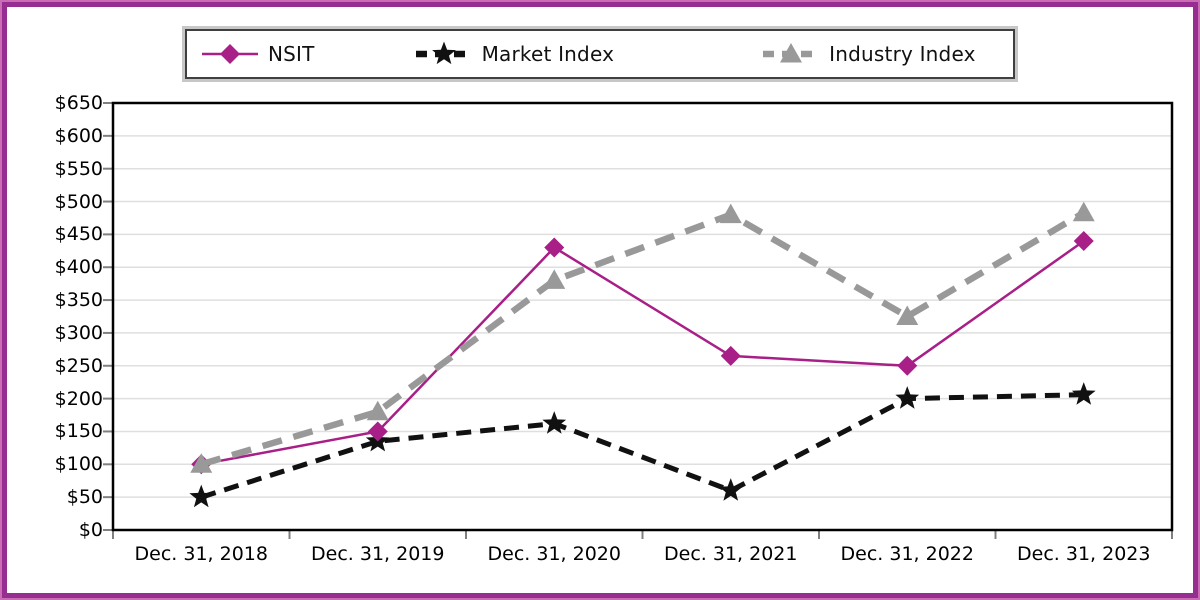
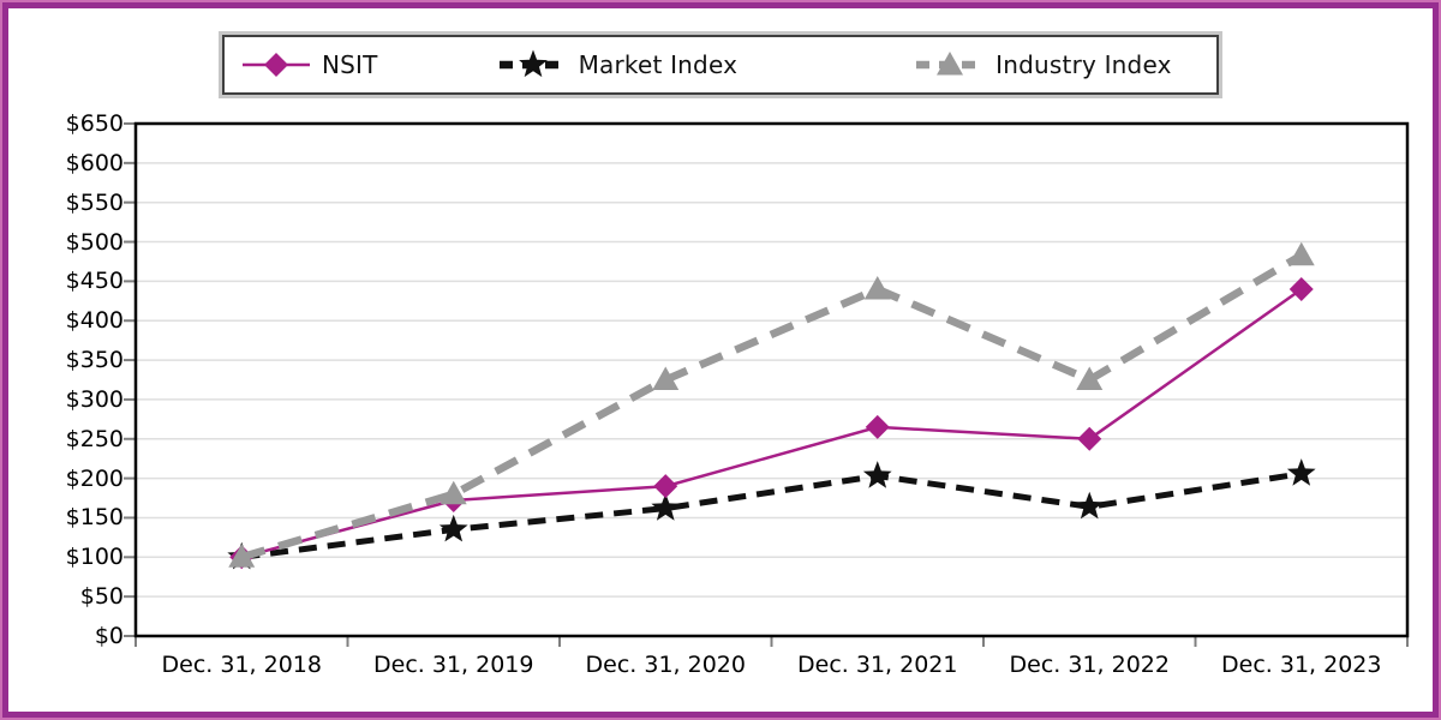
Market Index/Dec. 31, 2018: $50 -> $100
NSIT/Dec. 31, 2019: $150 -> $170
NSIT/Dec. 31, 2020: $430 -> $190
Industry Index/Dec. 31, 2020: $380 -> $320
Market Index/Dec. 31, 2021: $60 -> $200
Industry Index/Dec. 31, 2021: $480 -> $440
Market Index/Dec. 31, 2022: $200 -> $160
